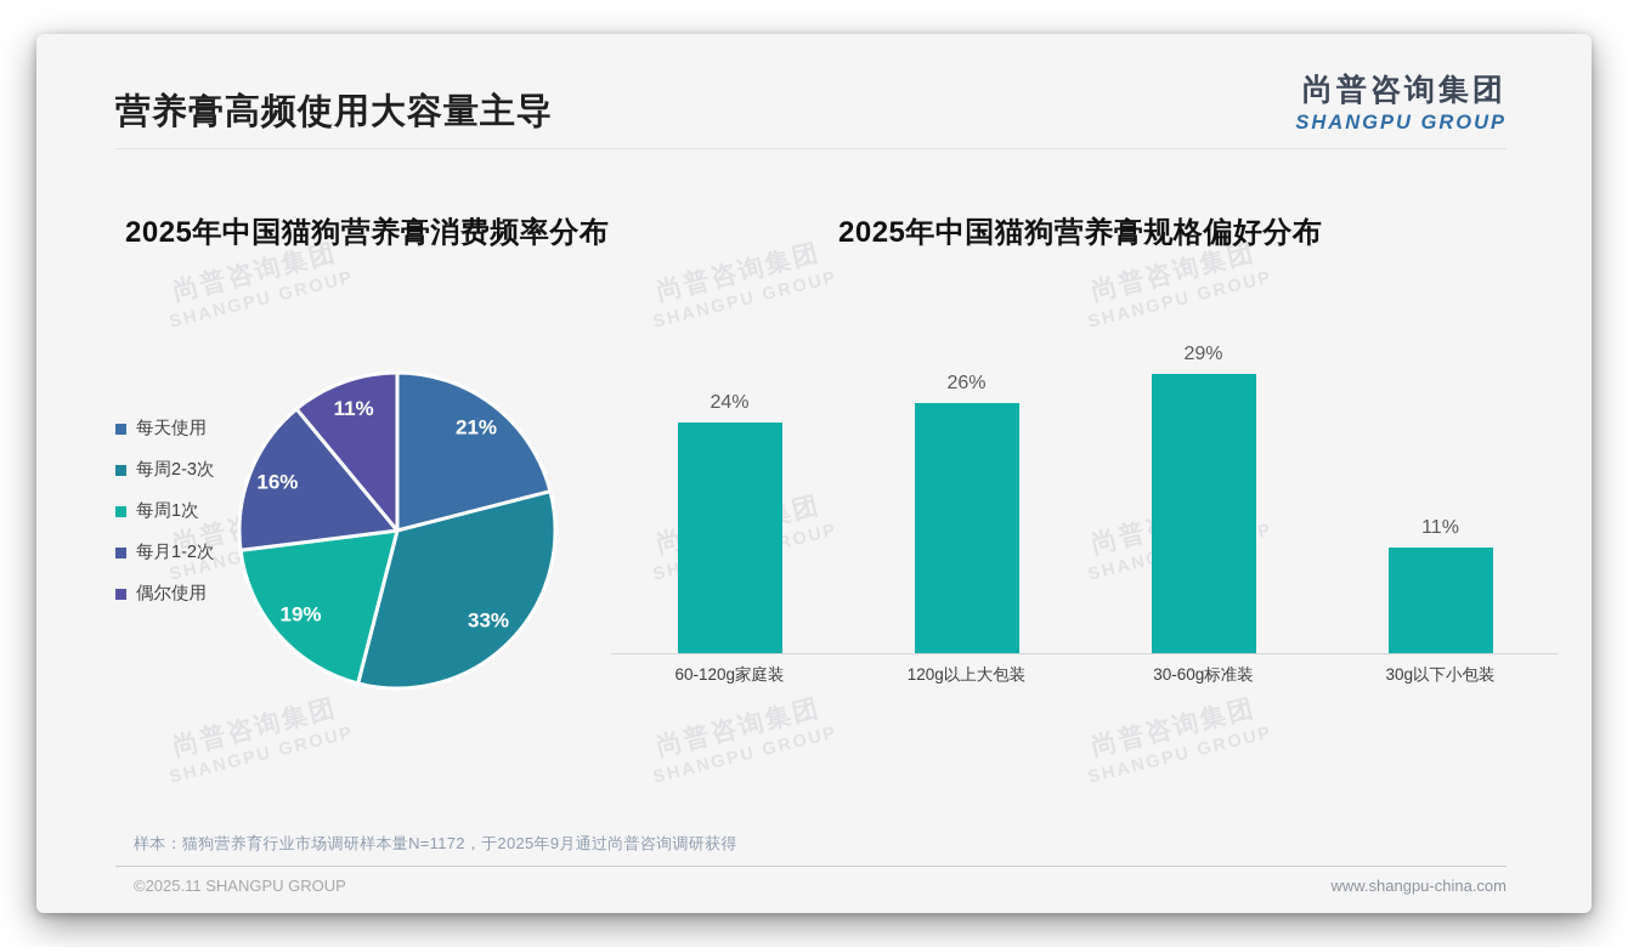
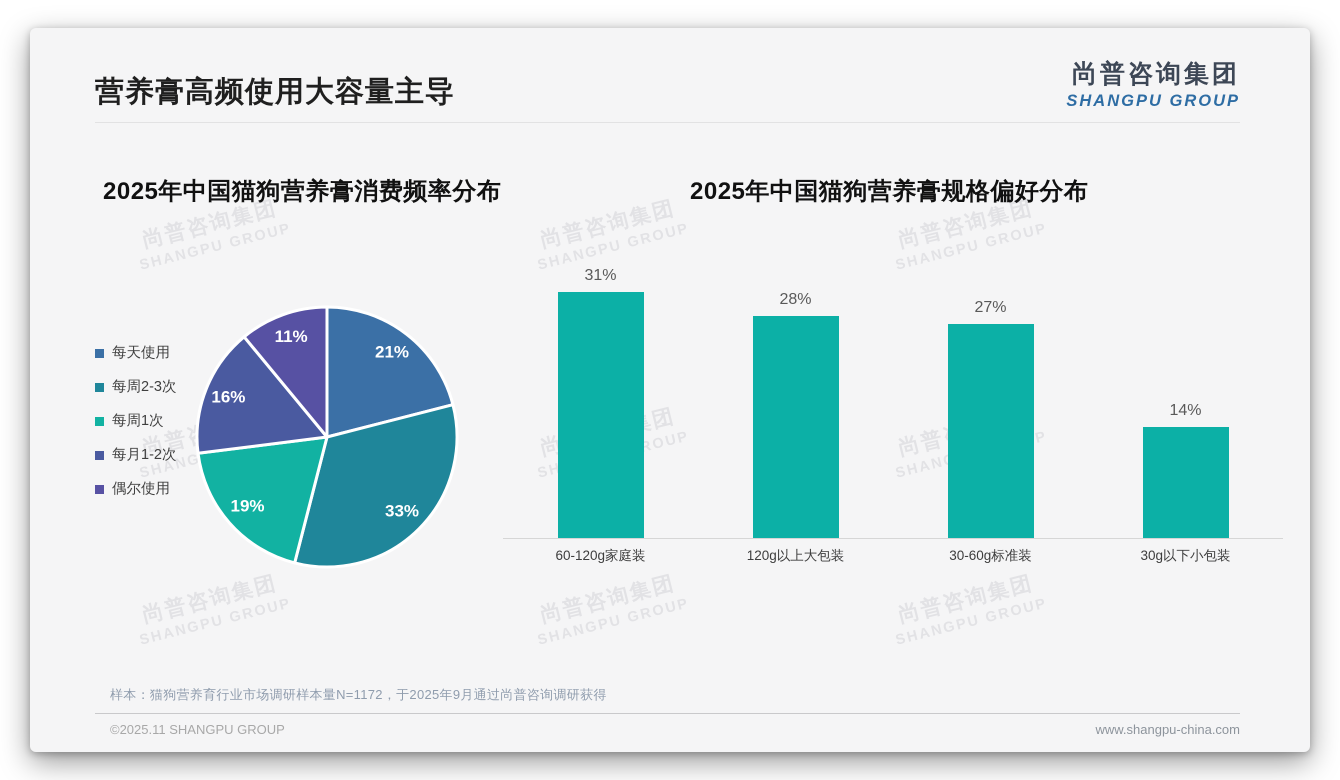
2025年中国猫狗营养膏规格偏好分布/60-120g家庭装: 24% -> 31%
2025年中国猫狗营养膏规格偏好分布/120g以上大包装: 26% -> 28%
2025年中国猫狗营养膏规格偏好分布/30-60g标准装: 29% -> 27%
2025年中国猫狗营养膏规格偏好分布/30g以下小包装: 11% -> 14%
